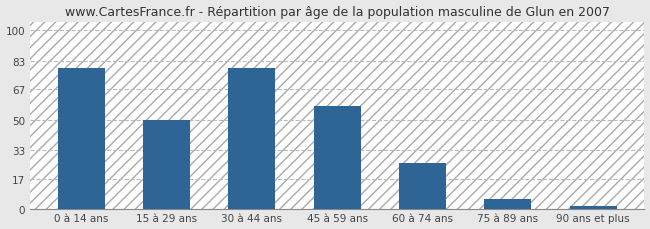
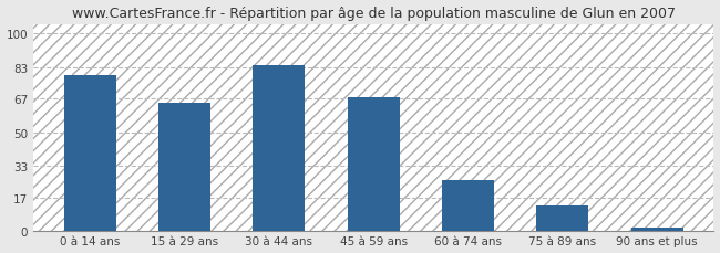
15 à 29 ans: 50 -> 65
30 à 44 ans: 79 -> 84
45 à 59 ans: 58 -> 68
75 à 89 ans: 6 -> 13
